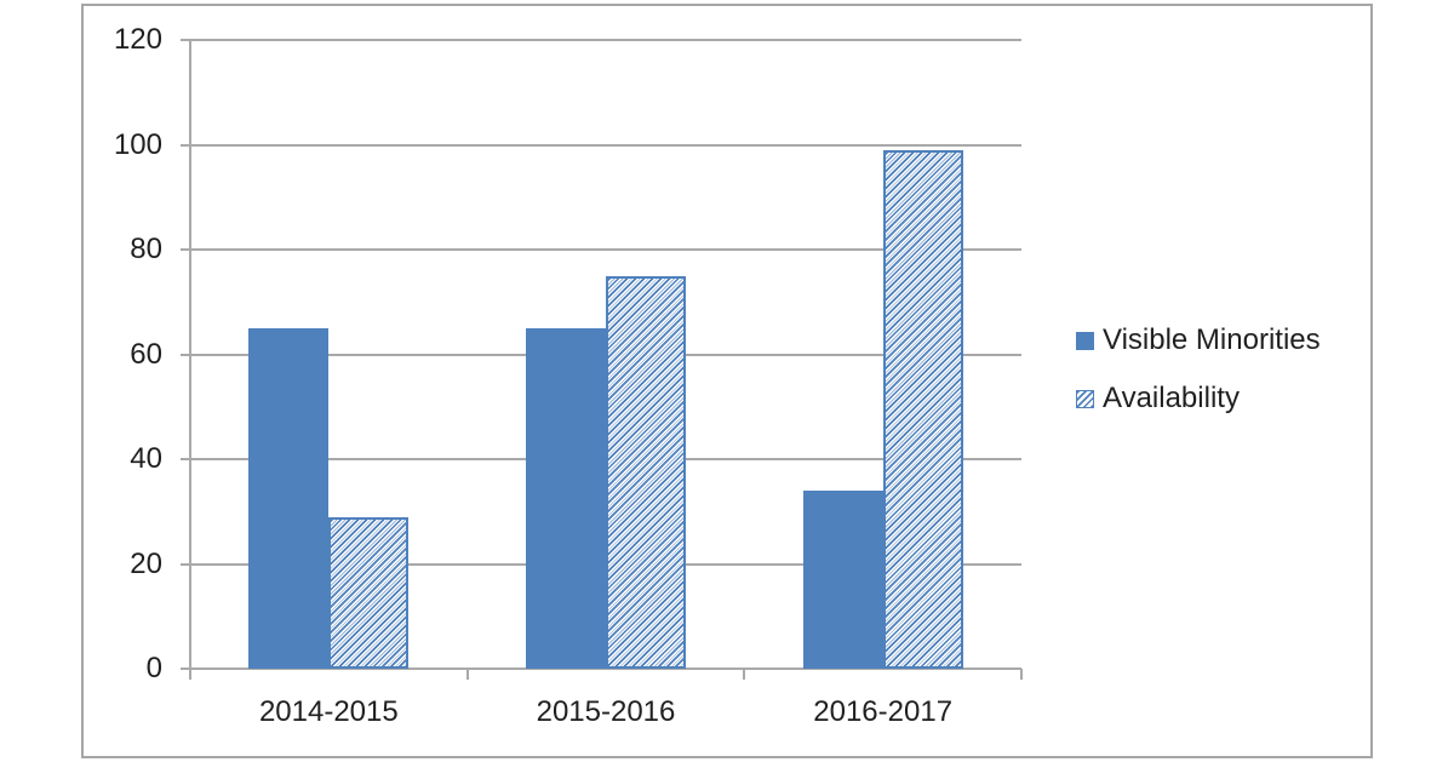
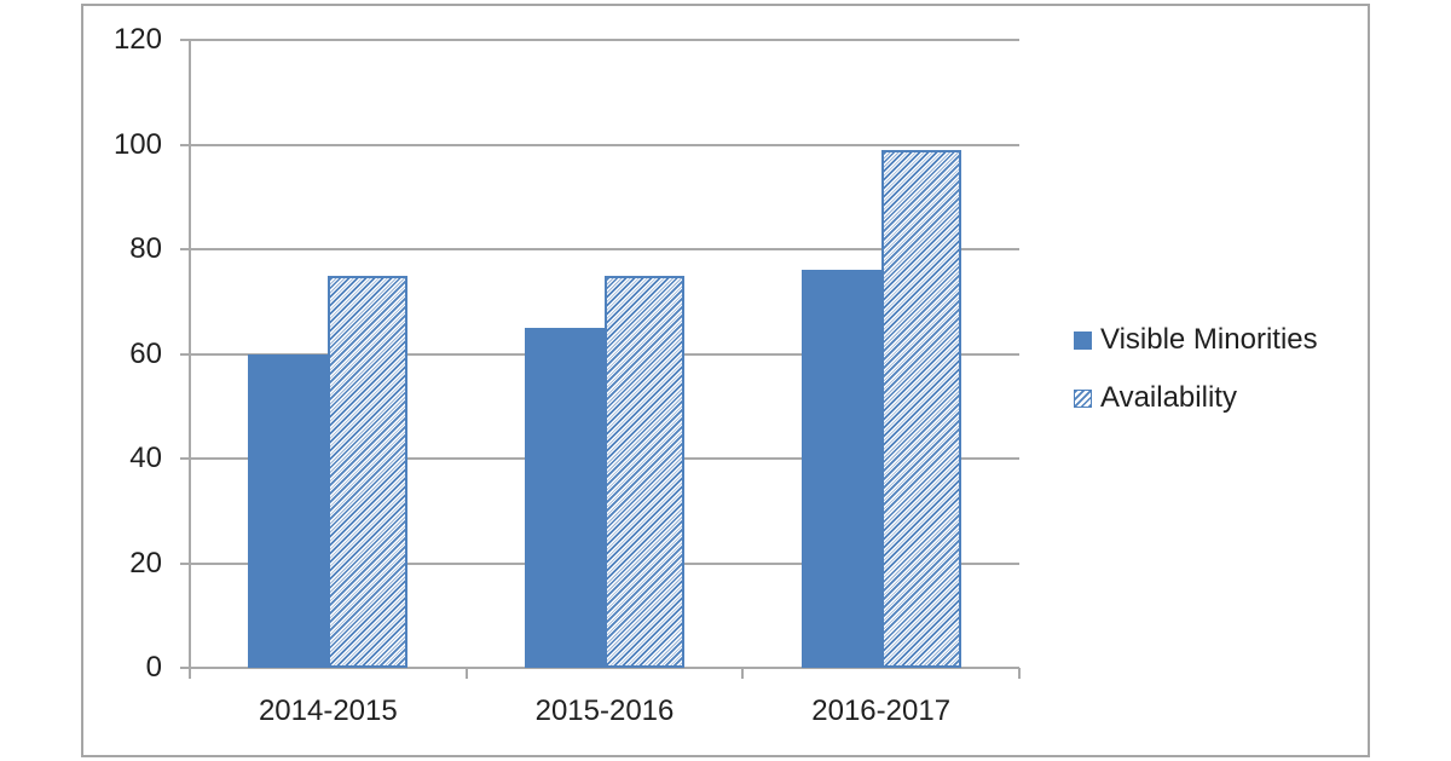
Visible Minorities/2014-2015: 65 -> 60
Availability/2014-2015: 29 -> 75
Visible Minorities/2016-2017: 34 -> 76
